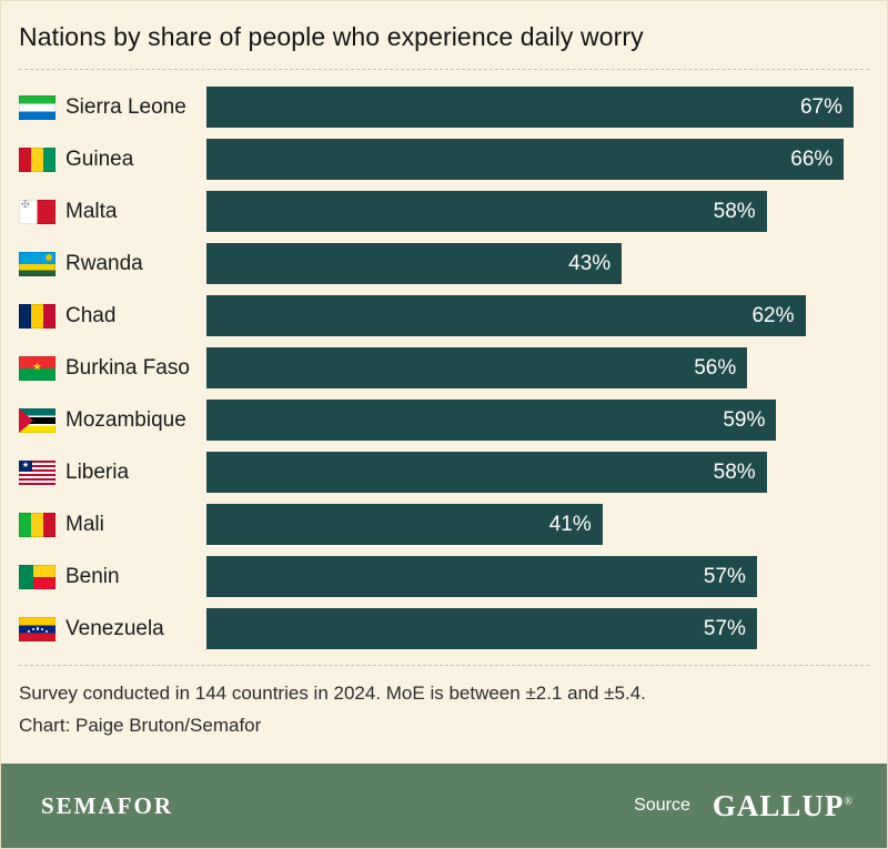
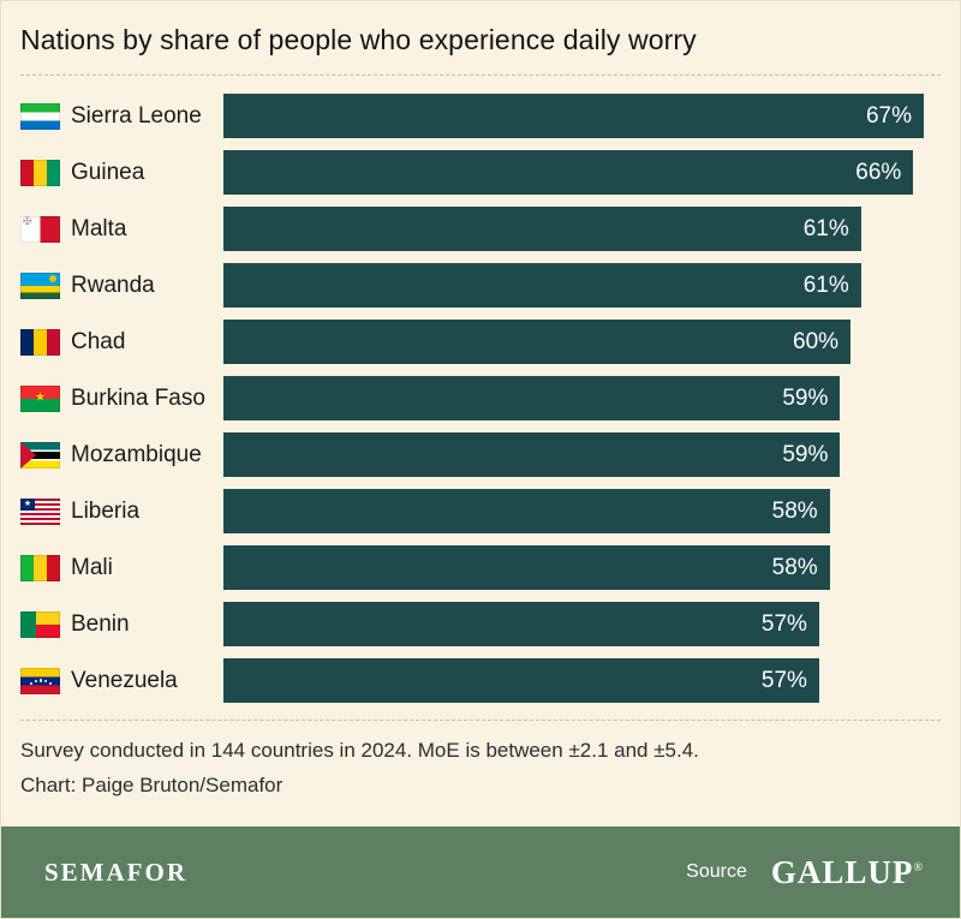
Malta: 58% -> 61%
Rwanda: 43% -> 61%
Chad: 62% -> 60%
Burkina Faso: 56% -> 59%
Mali: 41% -> 58%
